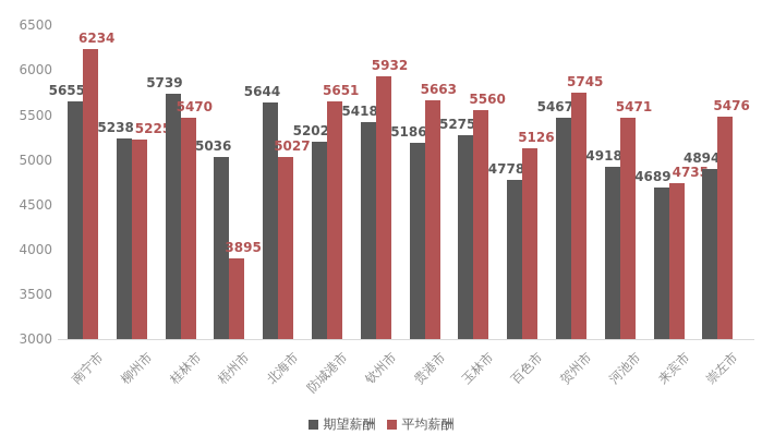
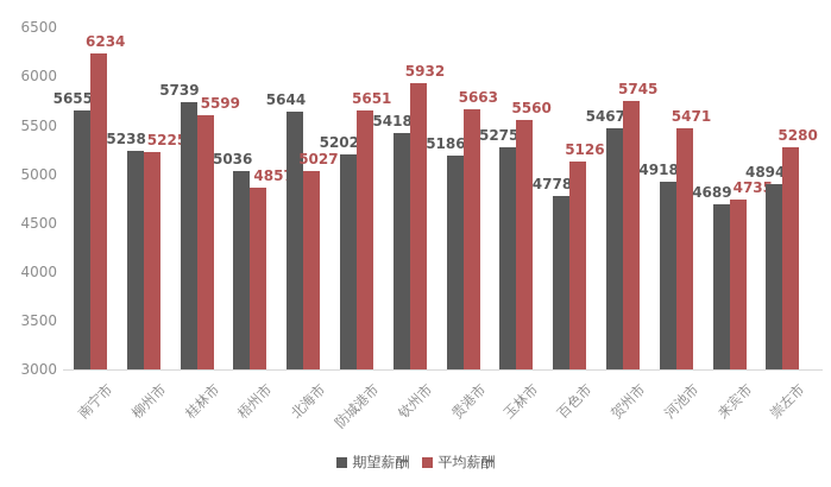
平均薪酬/桂林市: 5470 -> 5599
平均薪酬/梧州市: 3895 -> 4857
平均薪酬/崇左市: 5476 -> 5280
